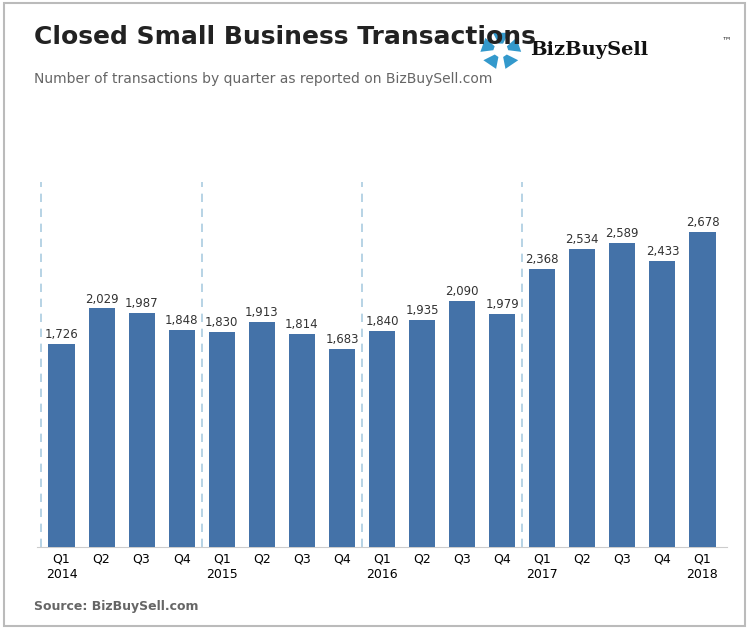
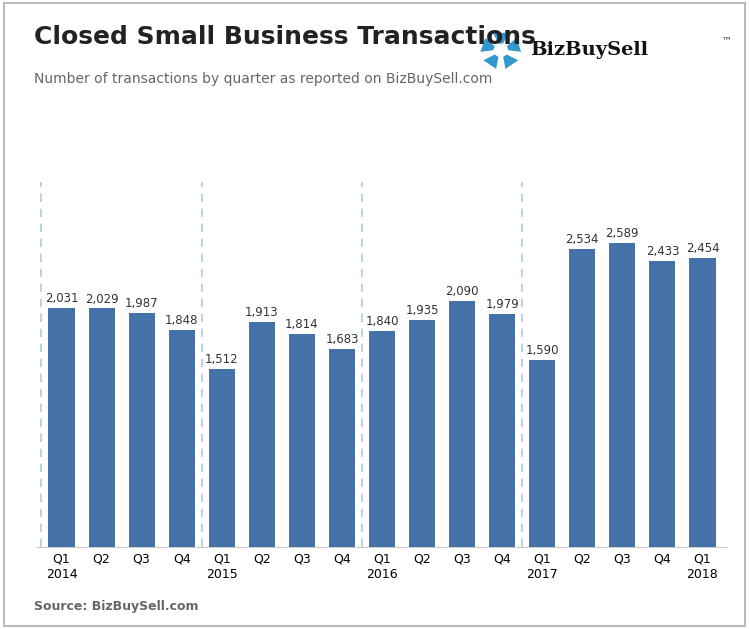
Q1 2014: 1,726 -> 2,031
Q1 2015: 1,830 -> 1,512
Q1 2017: 2,368 -> 1,590
Q1 2018: 2,678 -> 2,454
